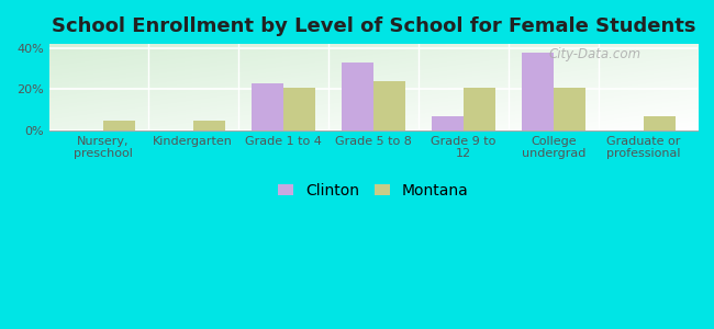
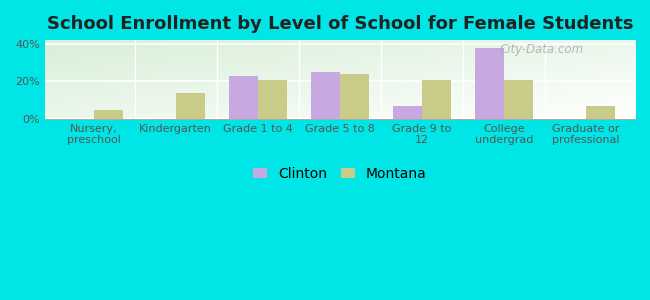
Montana/Kindergarten: 5% -> 14%
Clinton/Grade 5 to 8: 33% -> 25%
